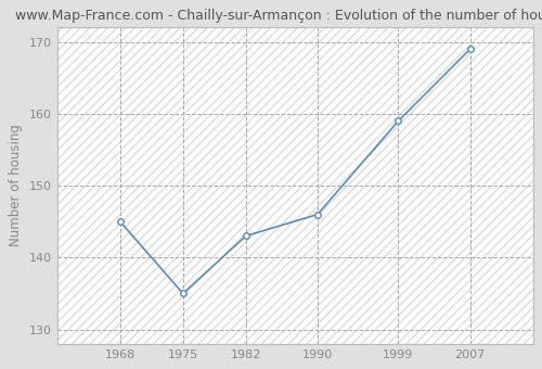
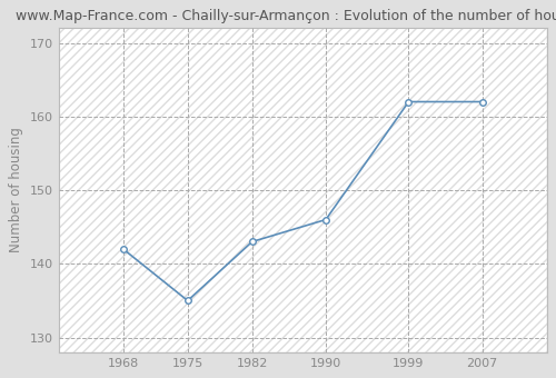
1968: 145 -> 142
1999: 159 -> 162
2007: 169 -> 162
